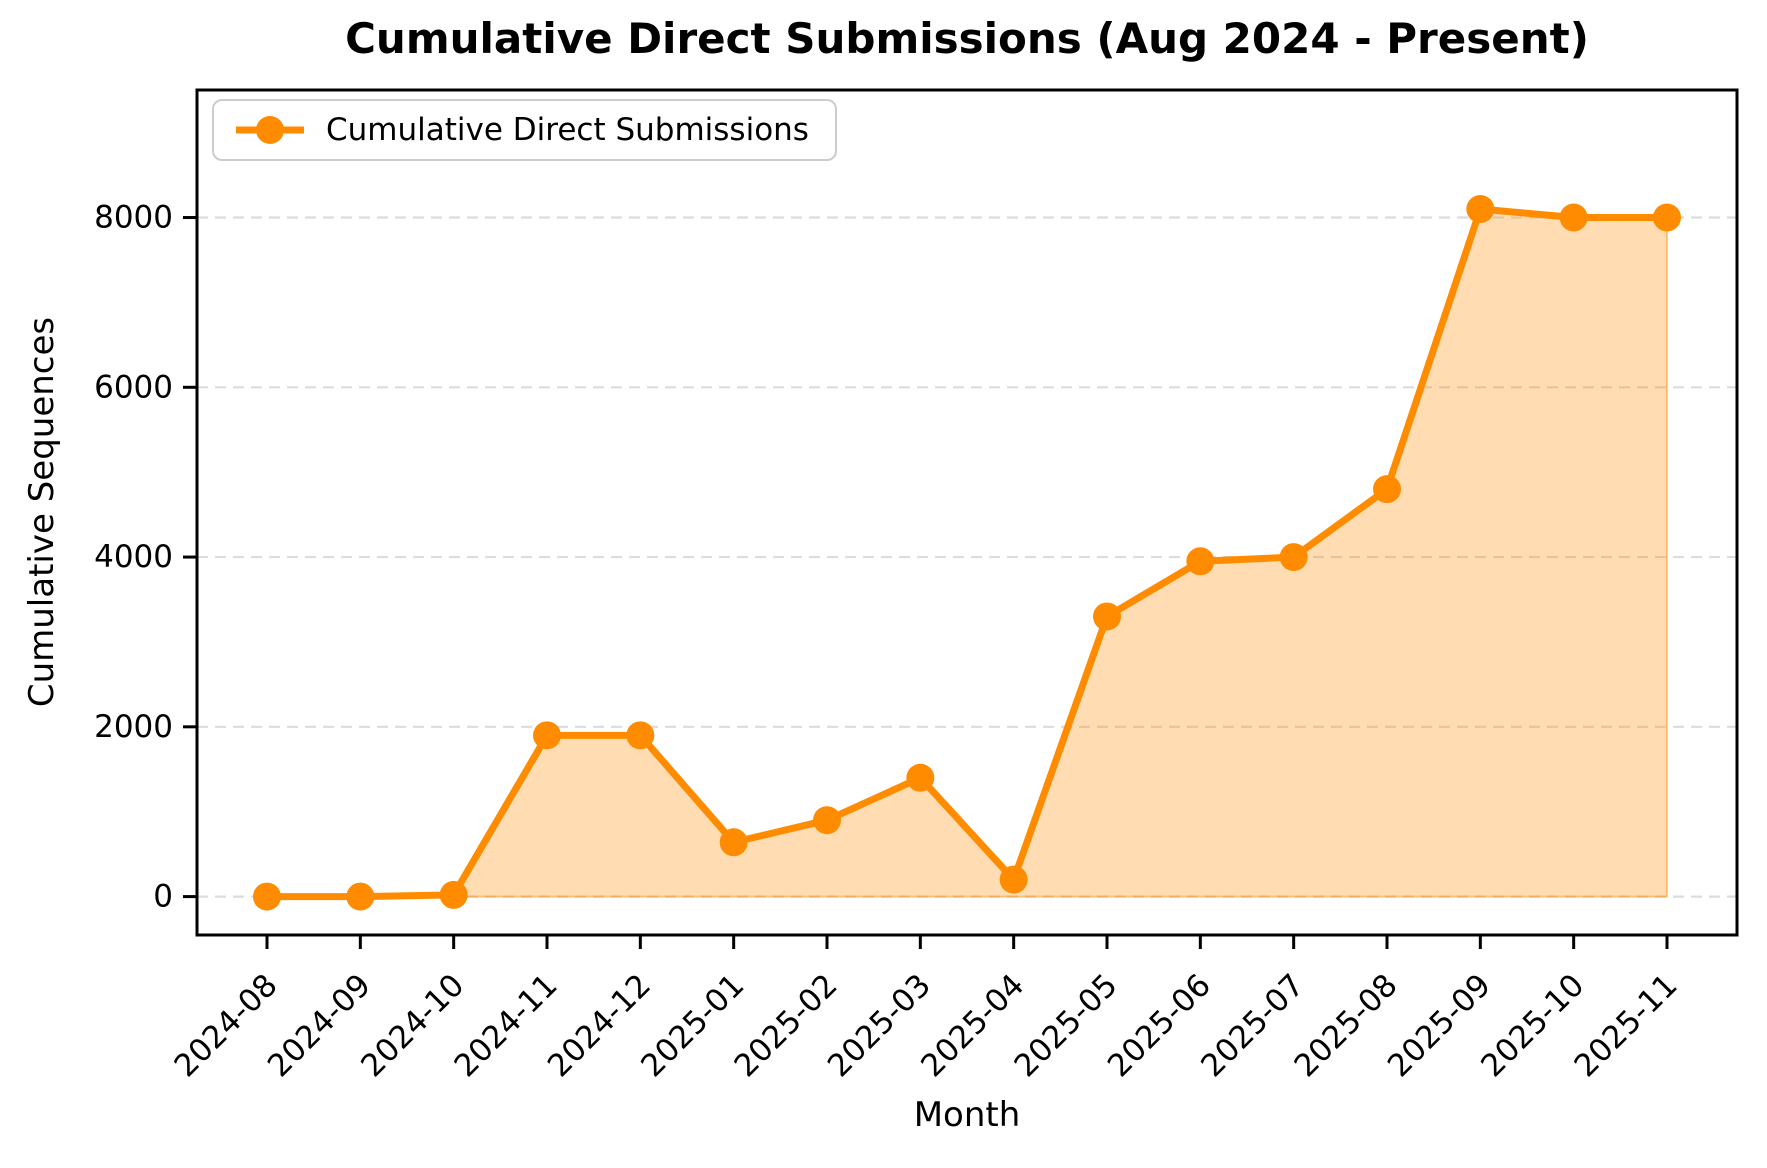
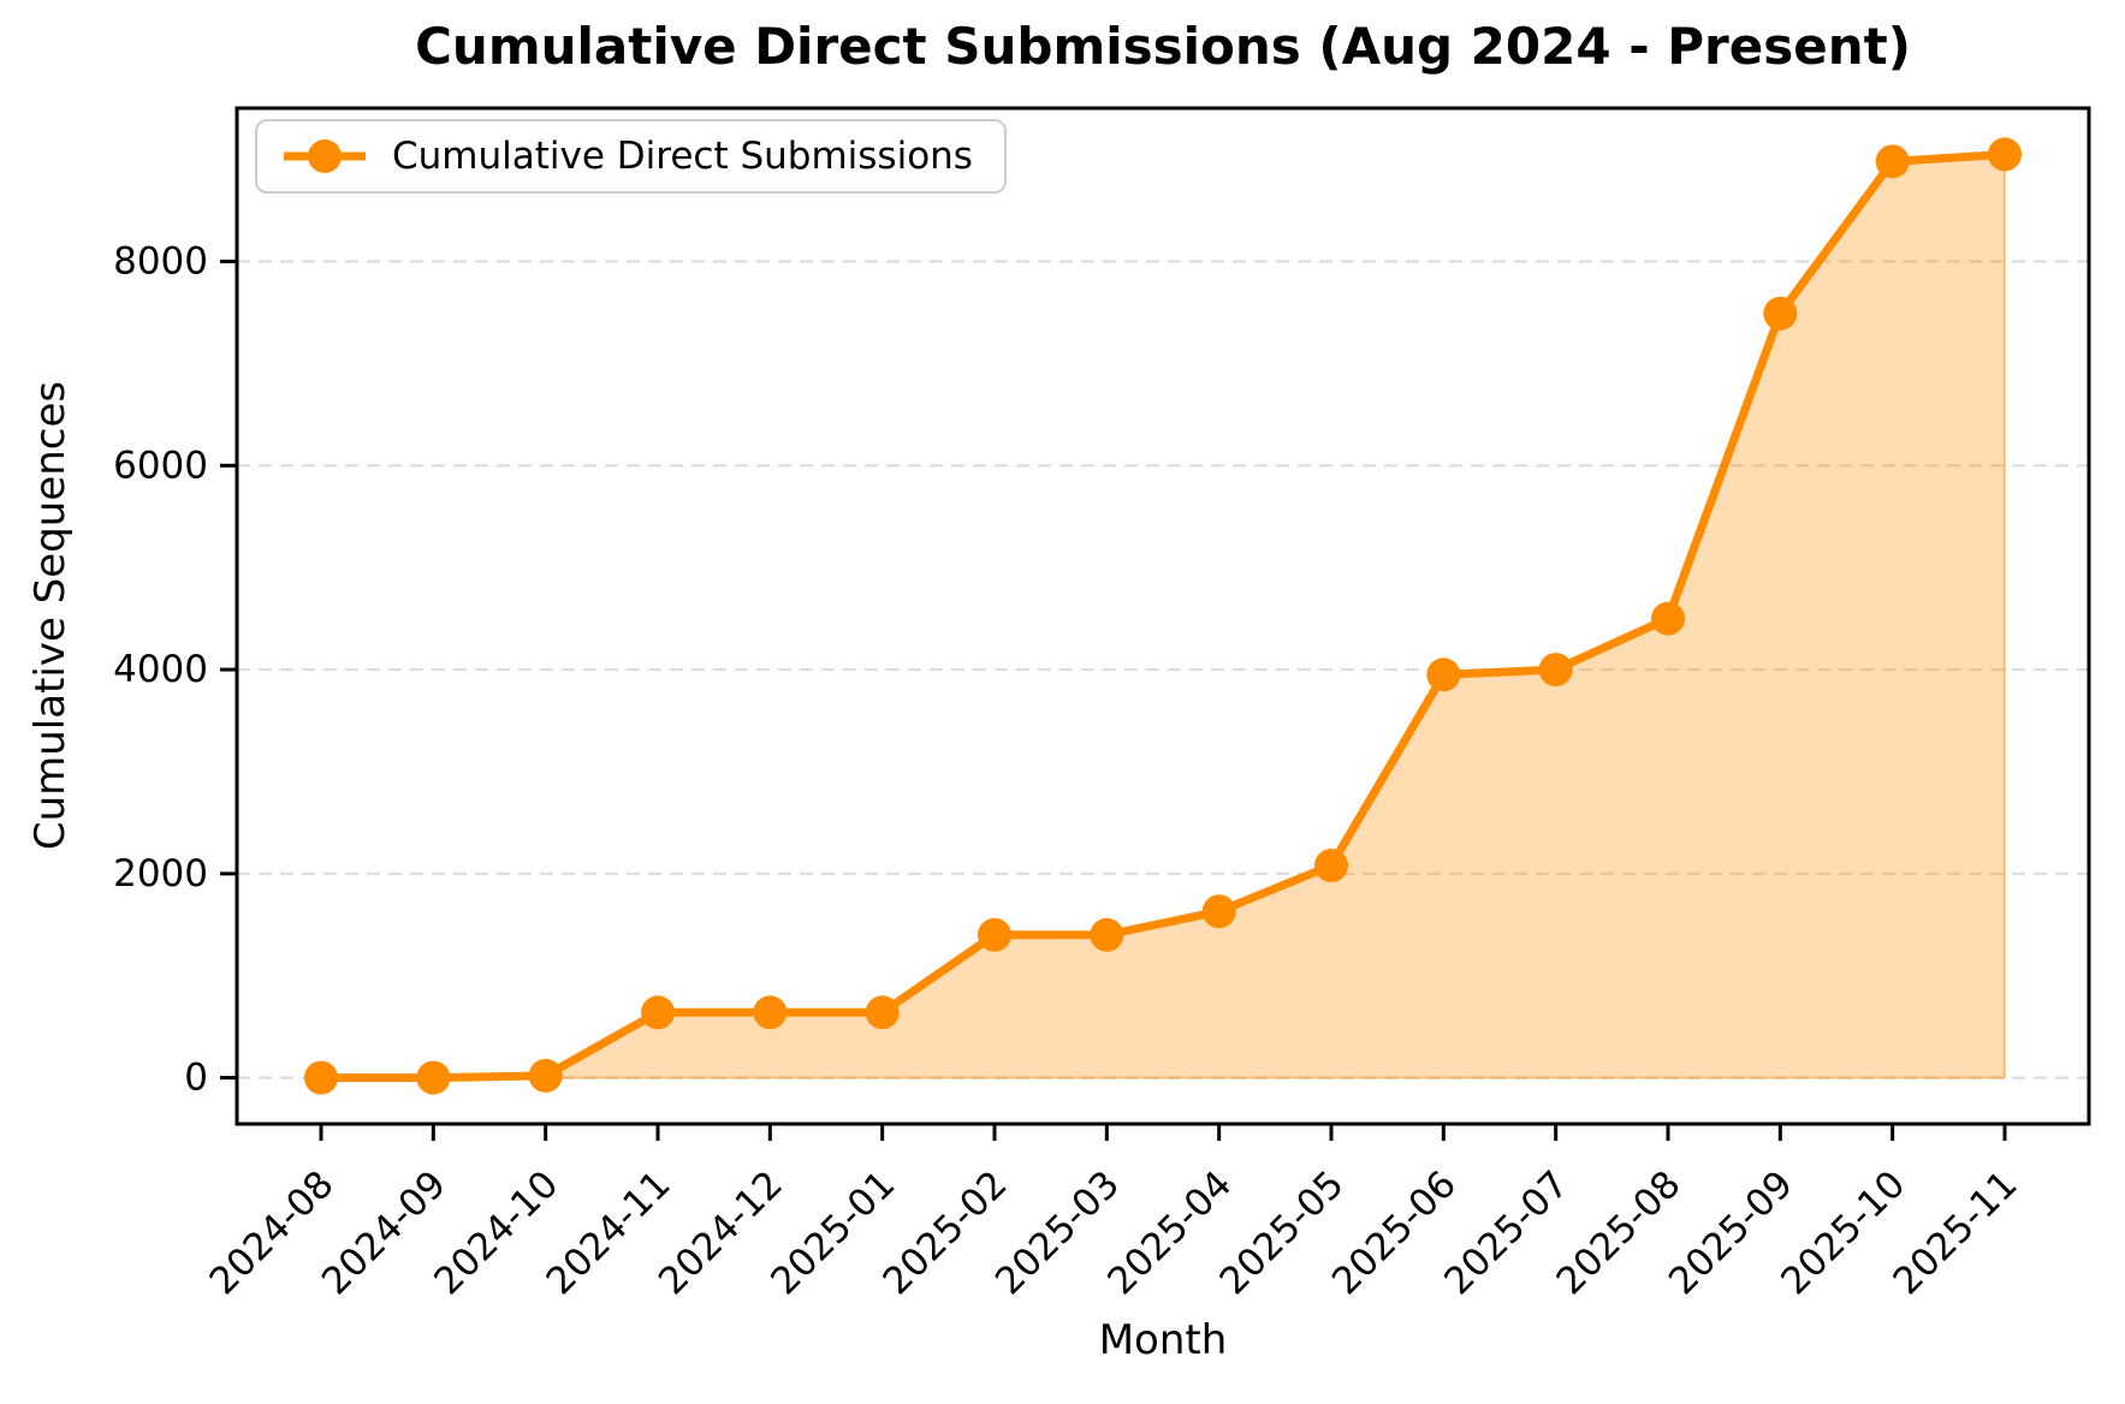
2024-11: 1900 -> 600
2024-12: 1900 -> 600
2025-02: 900 -> 1400
2025-04: 200 -> 1600
2025-05: 3300 -> 2100
2025-08: 4800 -> 4500
2025-09: 8100 -> 7500
2025-10: 8000 -> 9000
2025-11: 8000 -> 9000
